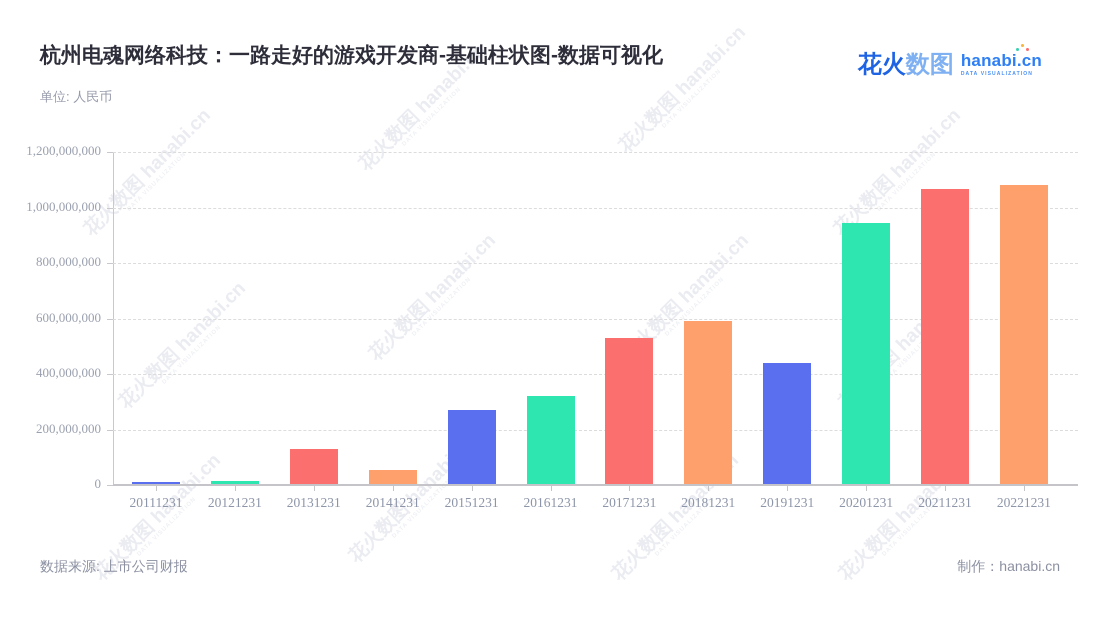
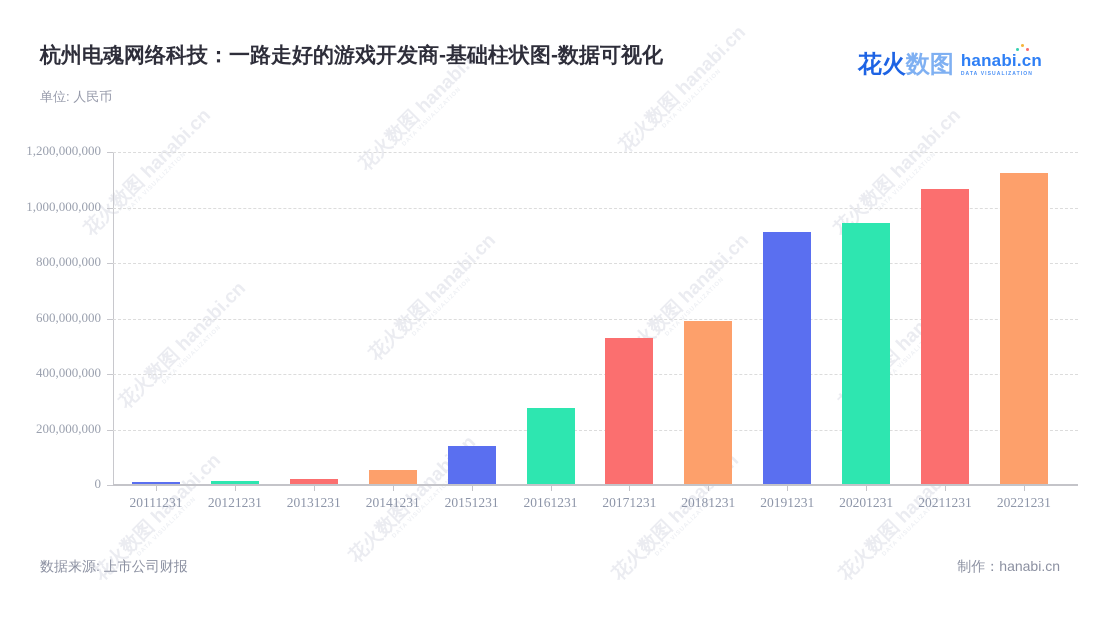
20131231: 130000000 -> 20000000
20151231: 270000000 -> 140000000
20161231: 320000000 -> 280000000
20191231: 440000000 -> 910000000
20221231: 1080000000 -> 1120000000
